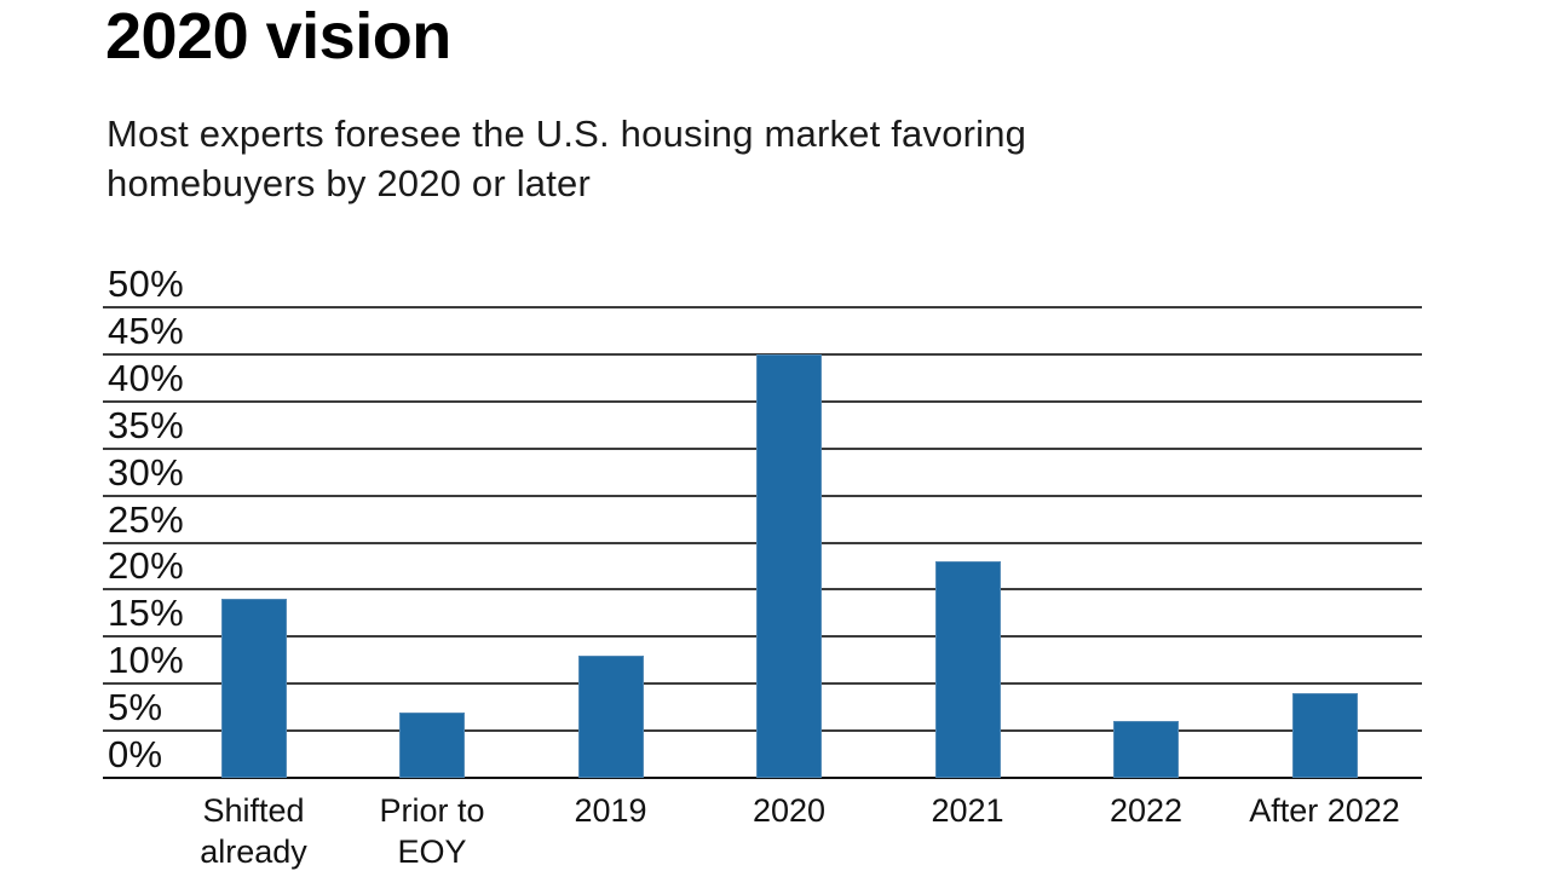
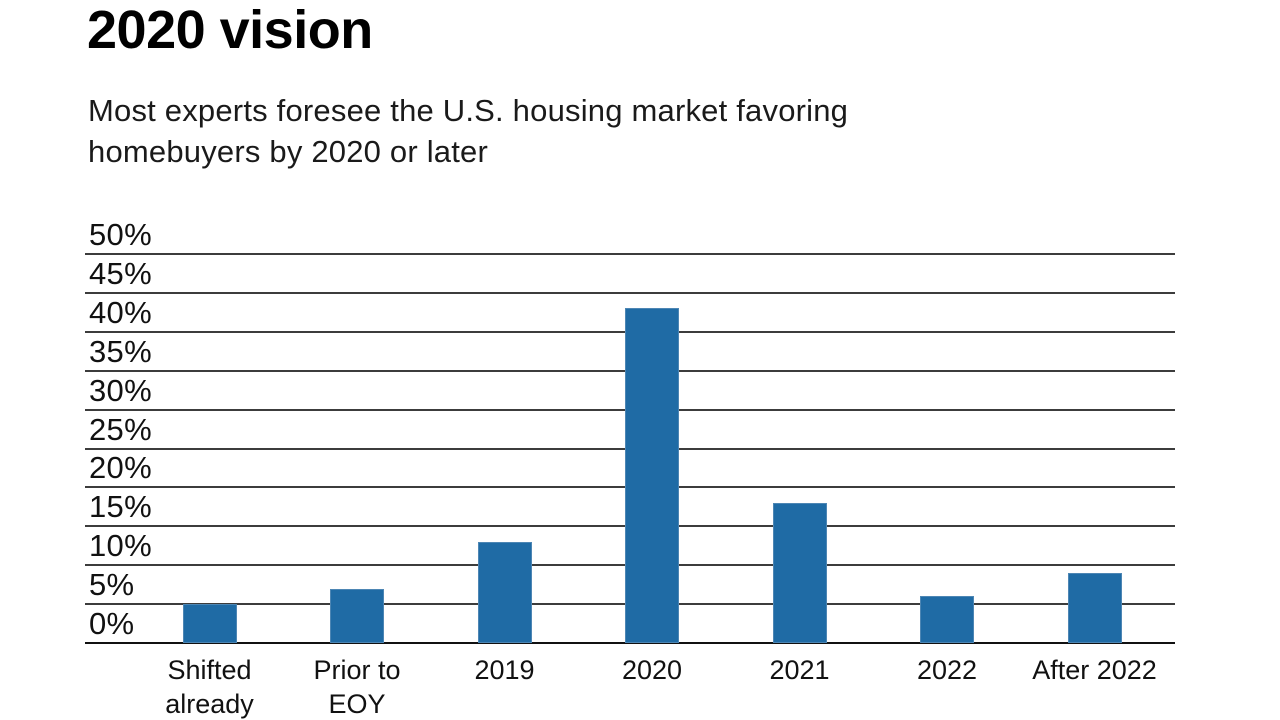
Shifted already: 19% -> 5%
2020: 45% -> 43%
2021: 23% -> 18%
